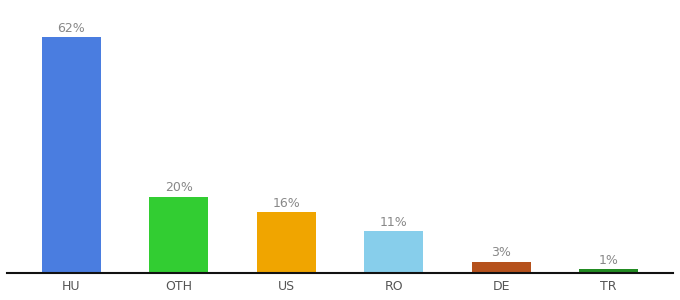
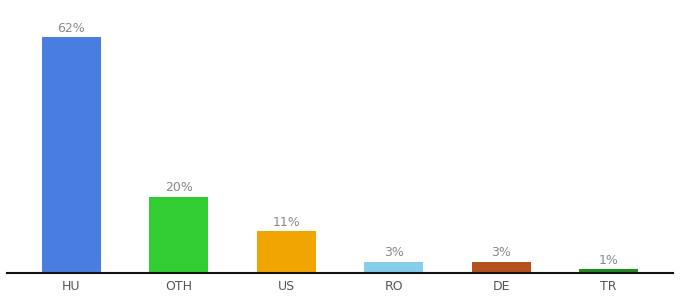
US: 16% -> 11%
RO: 11% -> 3%
